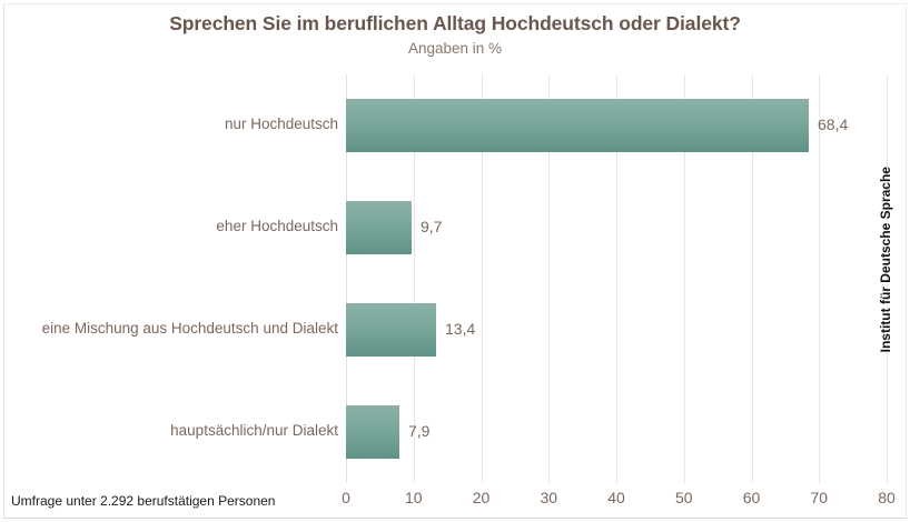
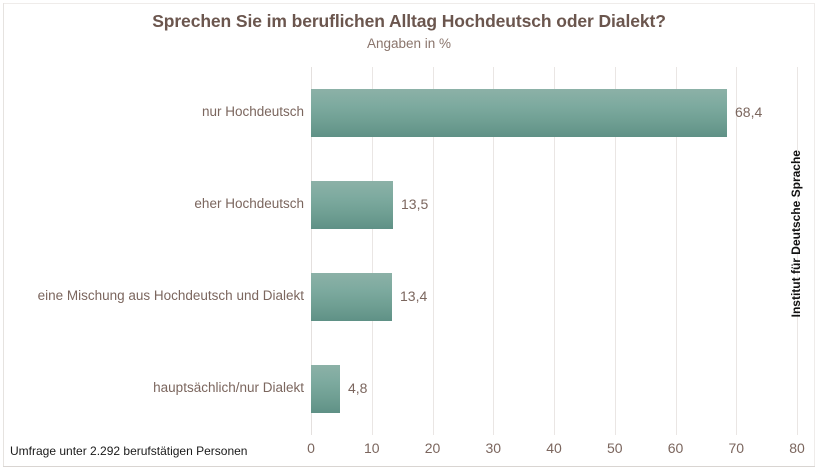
eher Hochdeutsch: 9,7 -> 13,5
hauptsächlich/nur Dialekt: 7,9 -> 4,8
